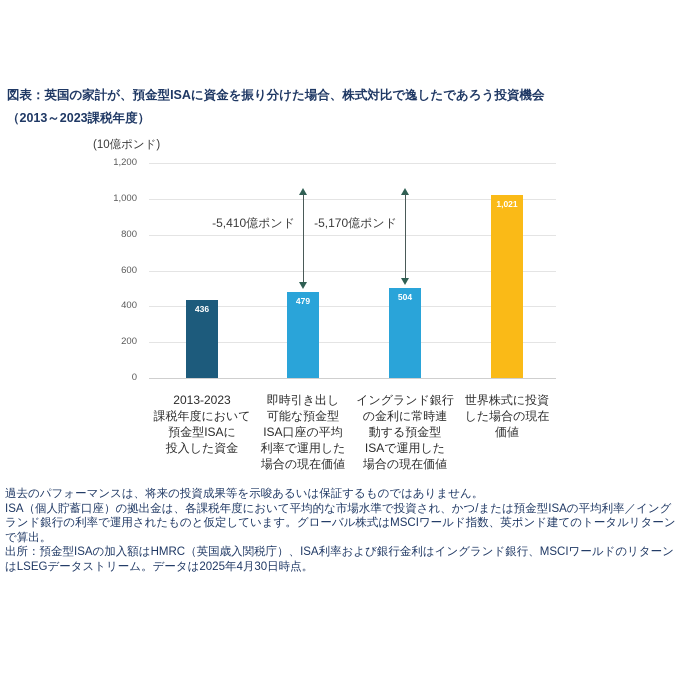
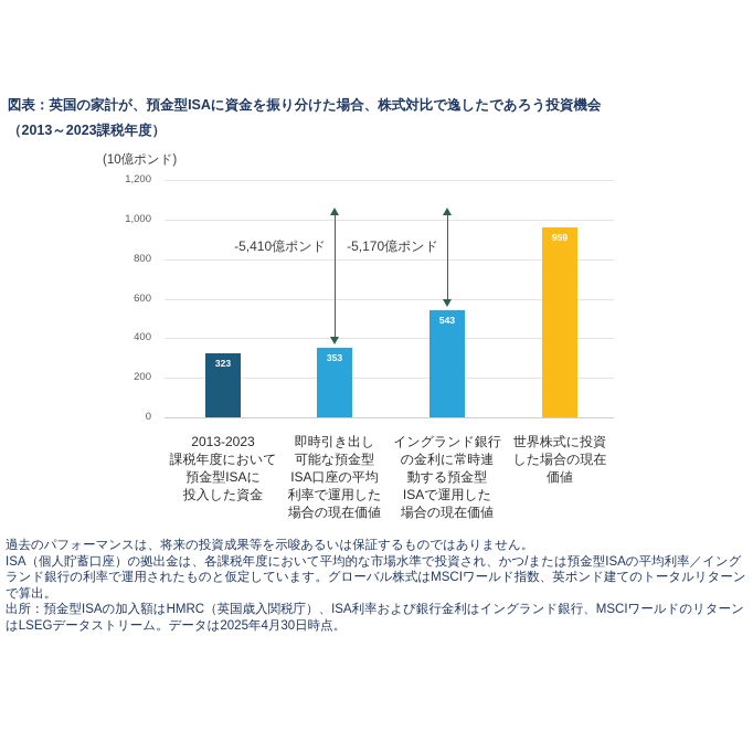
2013-2023 課税年度において 預金型ISAに 投入した資金: 436 -> 323
即時引き出し 可能な預金型 ISA口座の平均 利率で運用した 場合の現在価値: 479 -> 353
イングランド銀行 の金利に常時連 動する預金型 ISAで運用した 場合の現在価値: 504 -> 543
世界株式に投資 した場合の現在 価値: 1,021 -> 959
